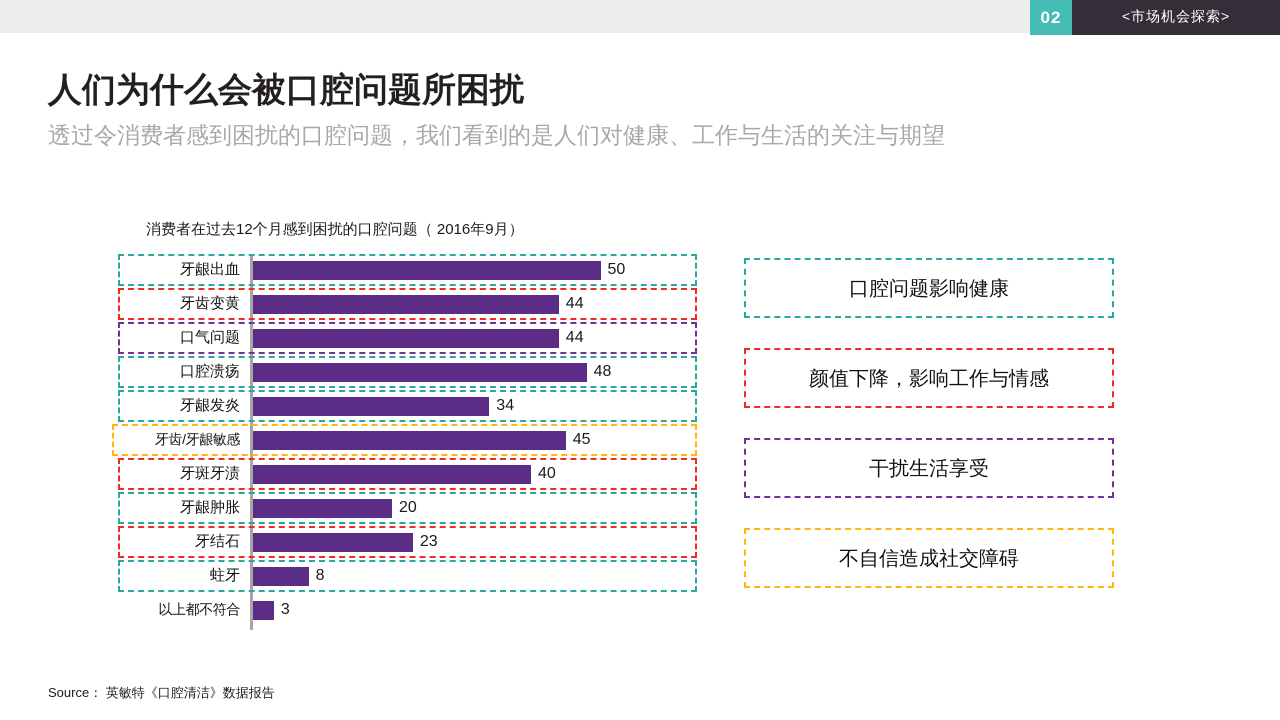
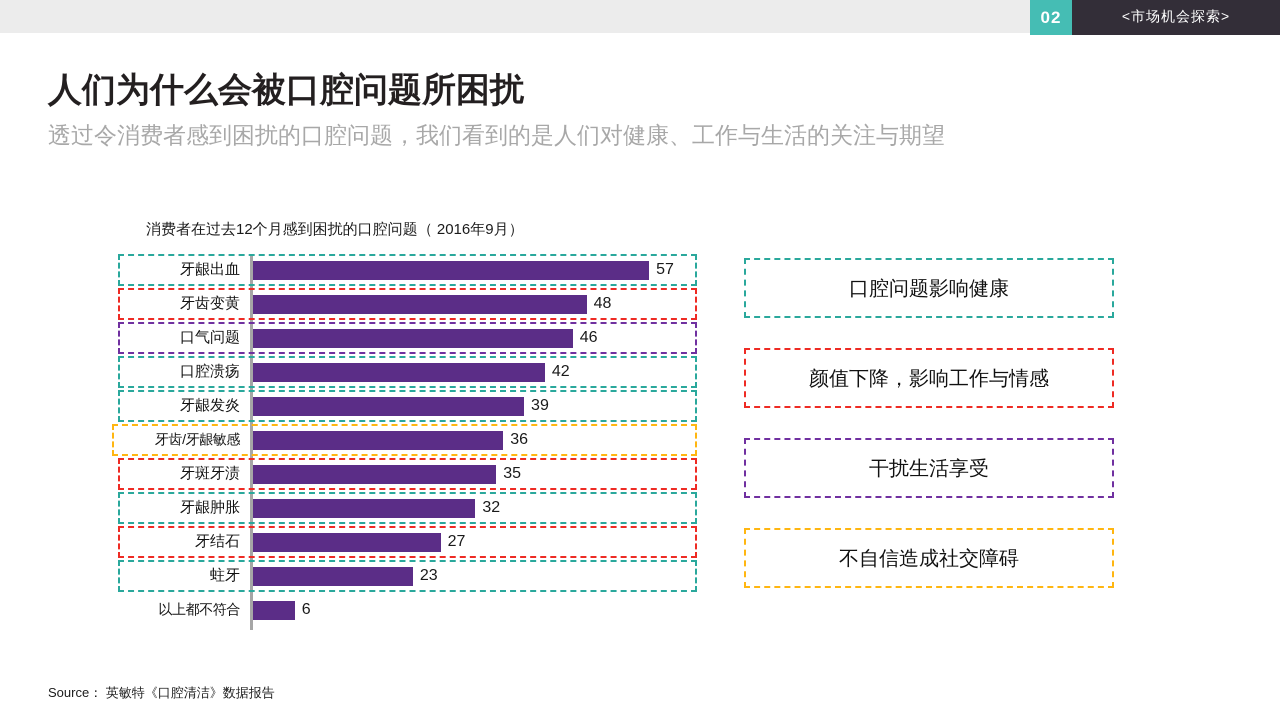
牙龈出血: 50 -> 57
牙齿变黄: 44 -> 48
口气问题: 44 -> 46
口腔溃疡: 48 -> 42
牙龈发炎: 34 -> 39
牙齿/牙龈敏感: 45 -> 36
牙斑牙渍: 40 -> 35
牙龈肿胀: 20 -> 32
牙结石: 23 -> 27
蛀牙: 8 -> 23
以上都不符合: 3 -> 6
